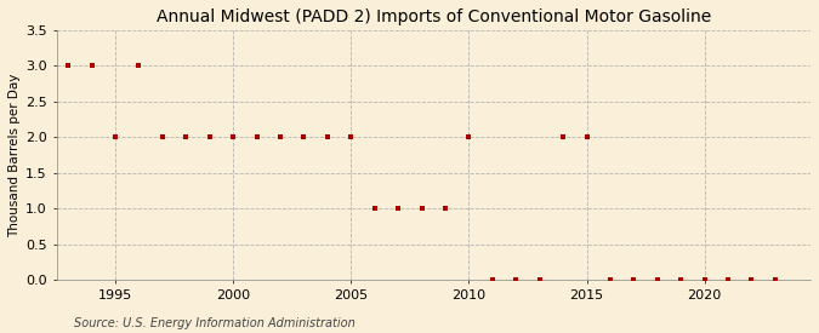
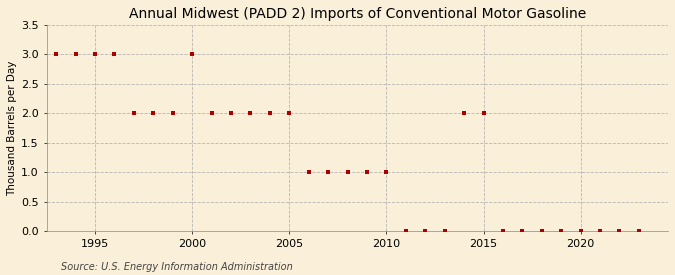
1995: 2 -> 3
2000: 2 -> 3
2010: 2 -> 1
